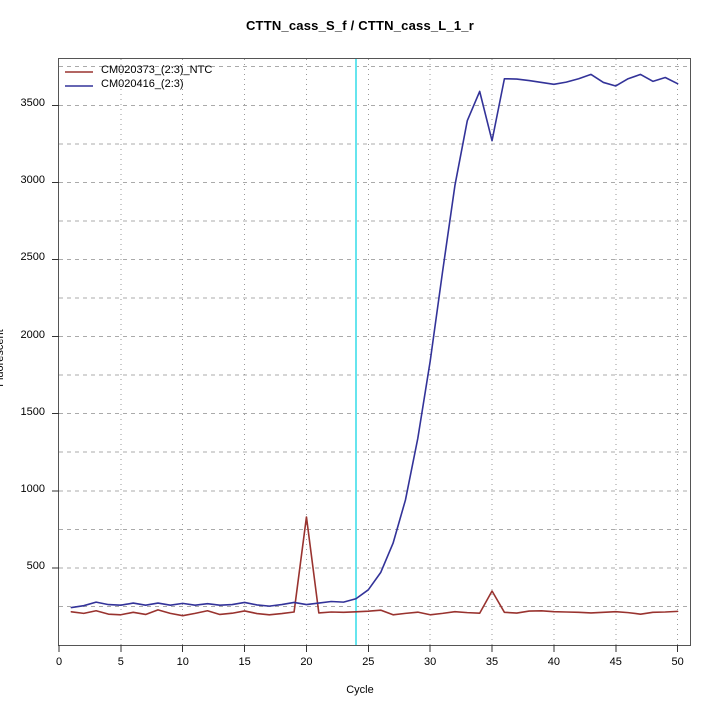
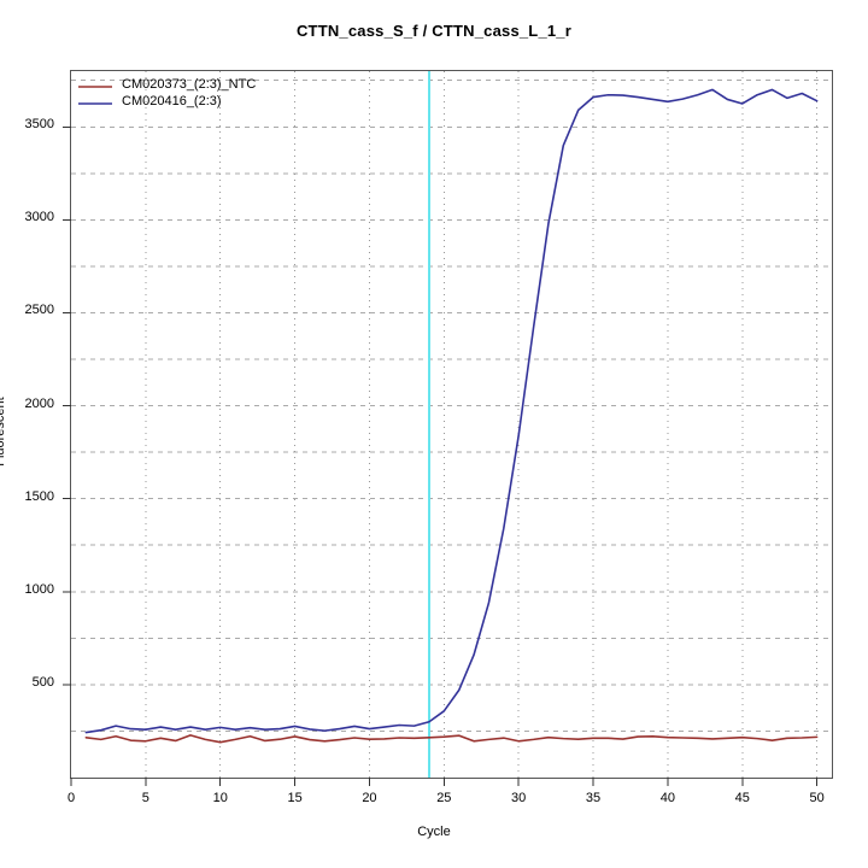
CM020373_(2:3)_NTC/20: 830 -> 210
CM020373_(2:3)_NTC/35: 350 -> 210
CM020416_(2:3)/35: 3270 -> 3660
